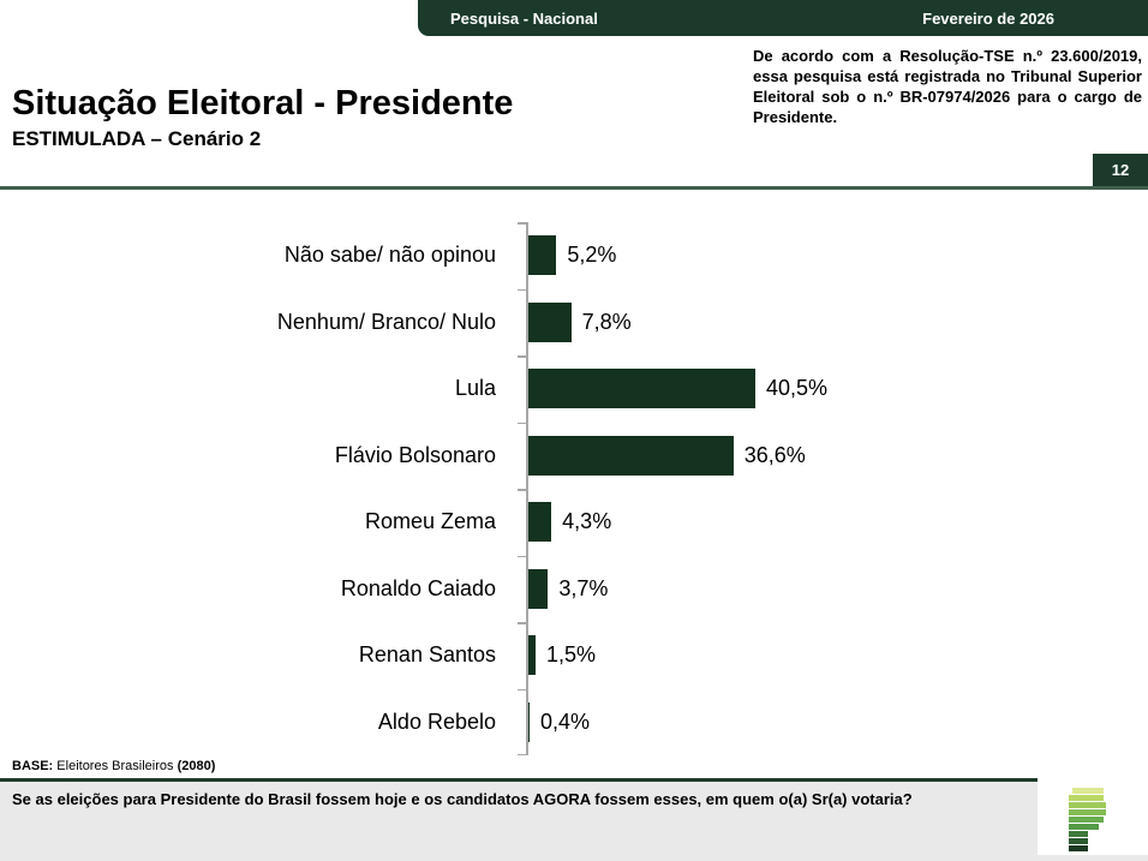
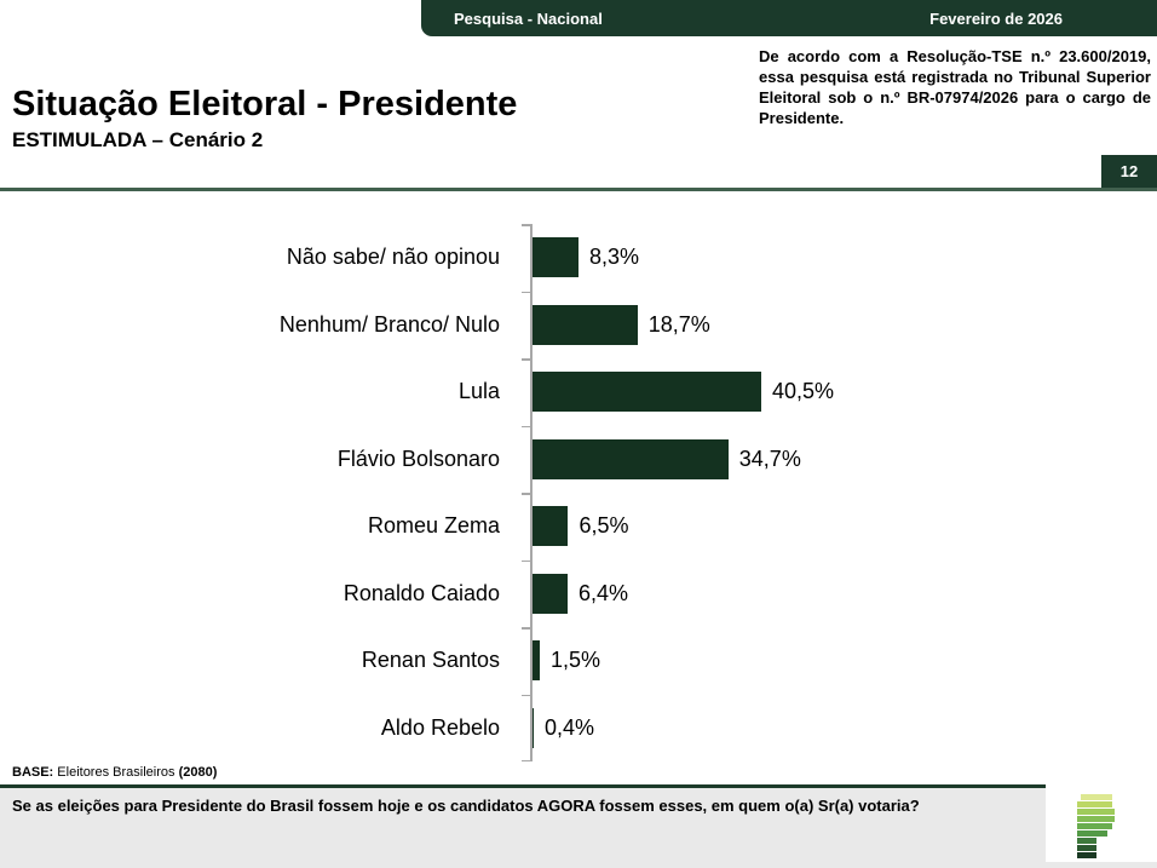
Não sabe/ não opinou: 5,2% -> 8,3%
Nenhum/ Branco/ Nulo: 7,8% -> 18,7%
Flávio Bolsonaro: 36,6% -> 34,7%
Romeu Zema: 4,3% -> 6,5%
Ronaldo Caiado: 3,7% -> 6,4%
